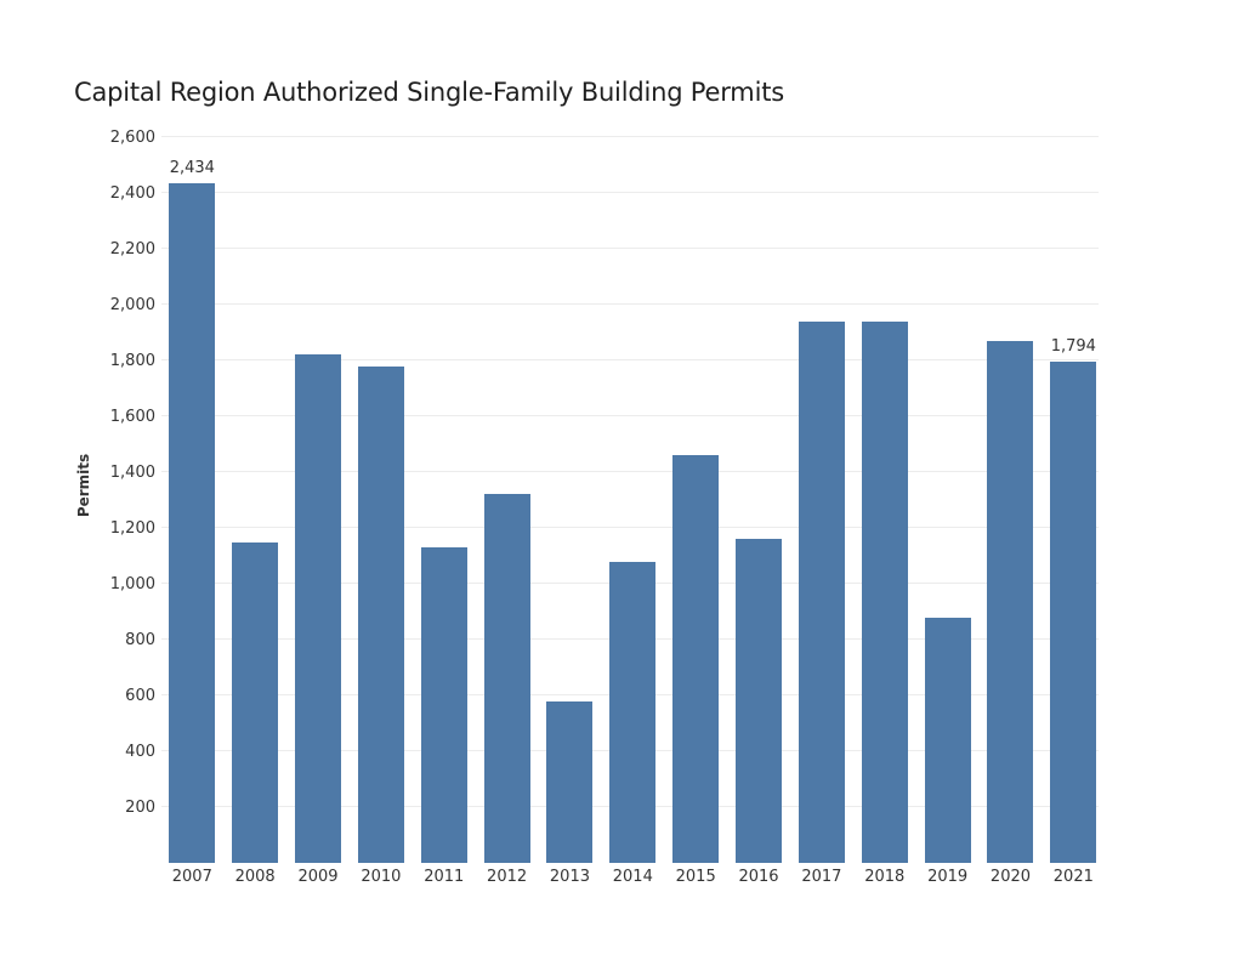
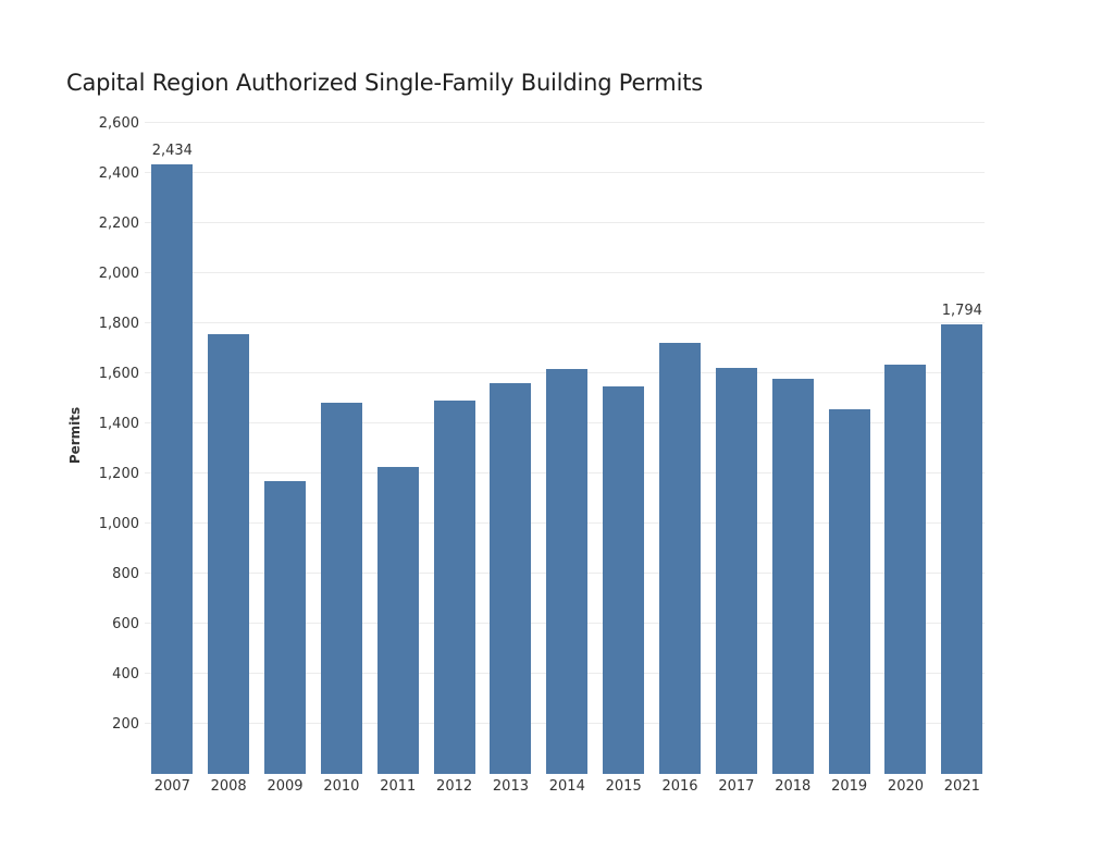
2008: 1150 -> 1760
2009: 1820 -> 1170
2010: 1780 -> 1480
2011: 1130 -> 1230
2012: 1320 -> 1490
2013: 580 -> 1560
2014: 1080 -> 1620
2015: 1460 -> 1550
2016: 1160 -> 1720
2017: 1940 -> 1620
2018: 1940 -> 1580
2019: 880 -> 1460
2020: 1870 -> 1630
